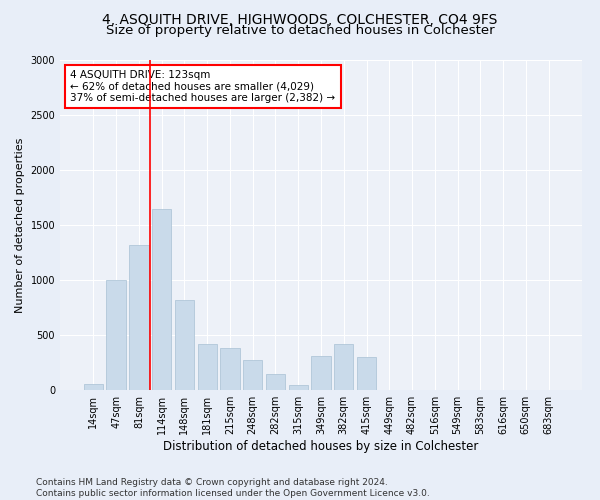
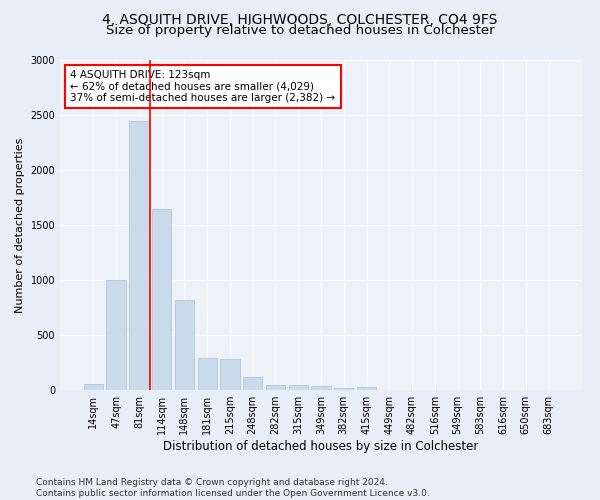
81sqm: 1320 -> 2450
181sqm: 420 -> 290
215sqm: 380 -> 280
248sqm: 270 -> 120
282sqm: 150 -> 50
349sqm: 310 -> 40
382sqm: 420 -> 20
415sqm: 300 -> 30
